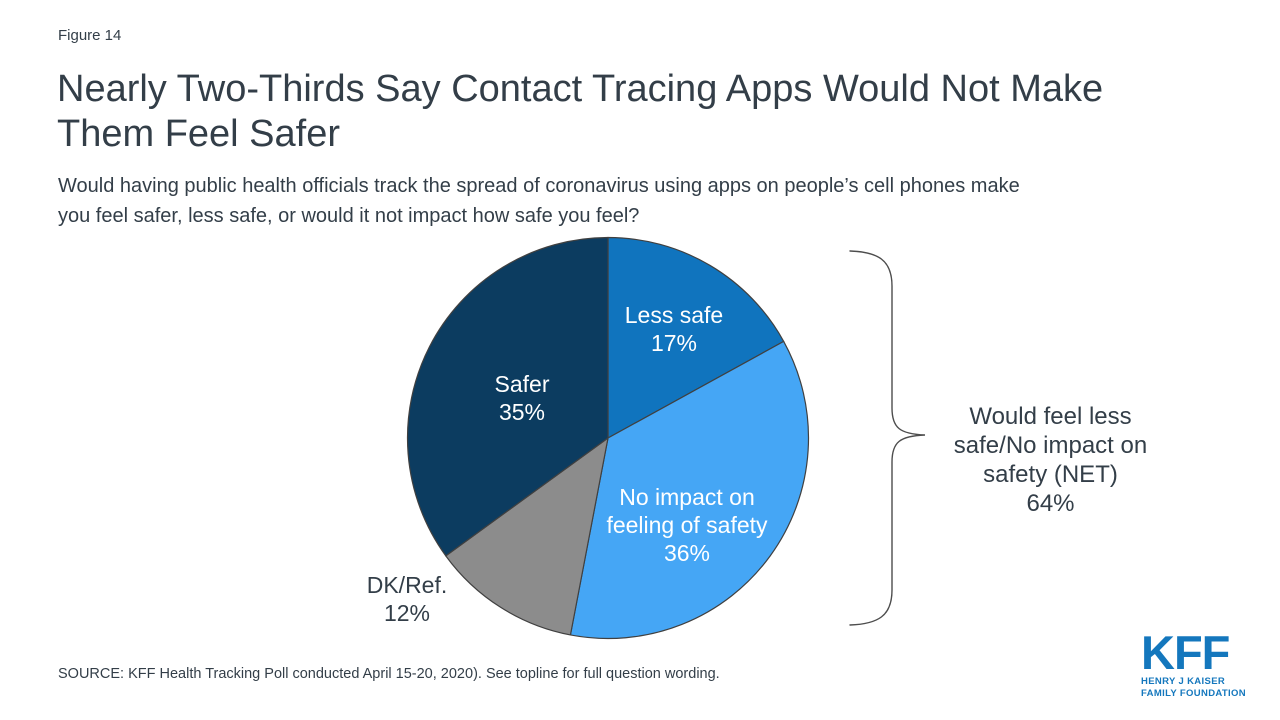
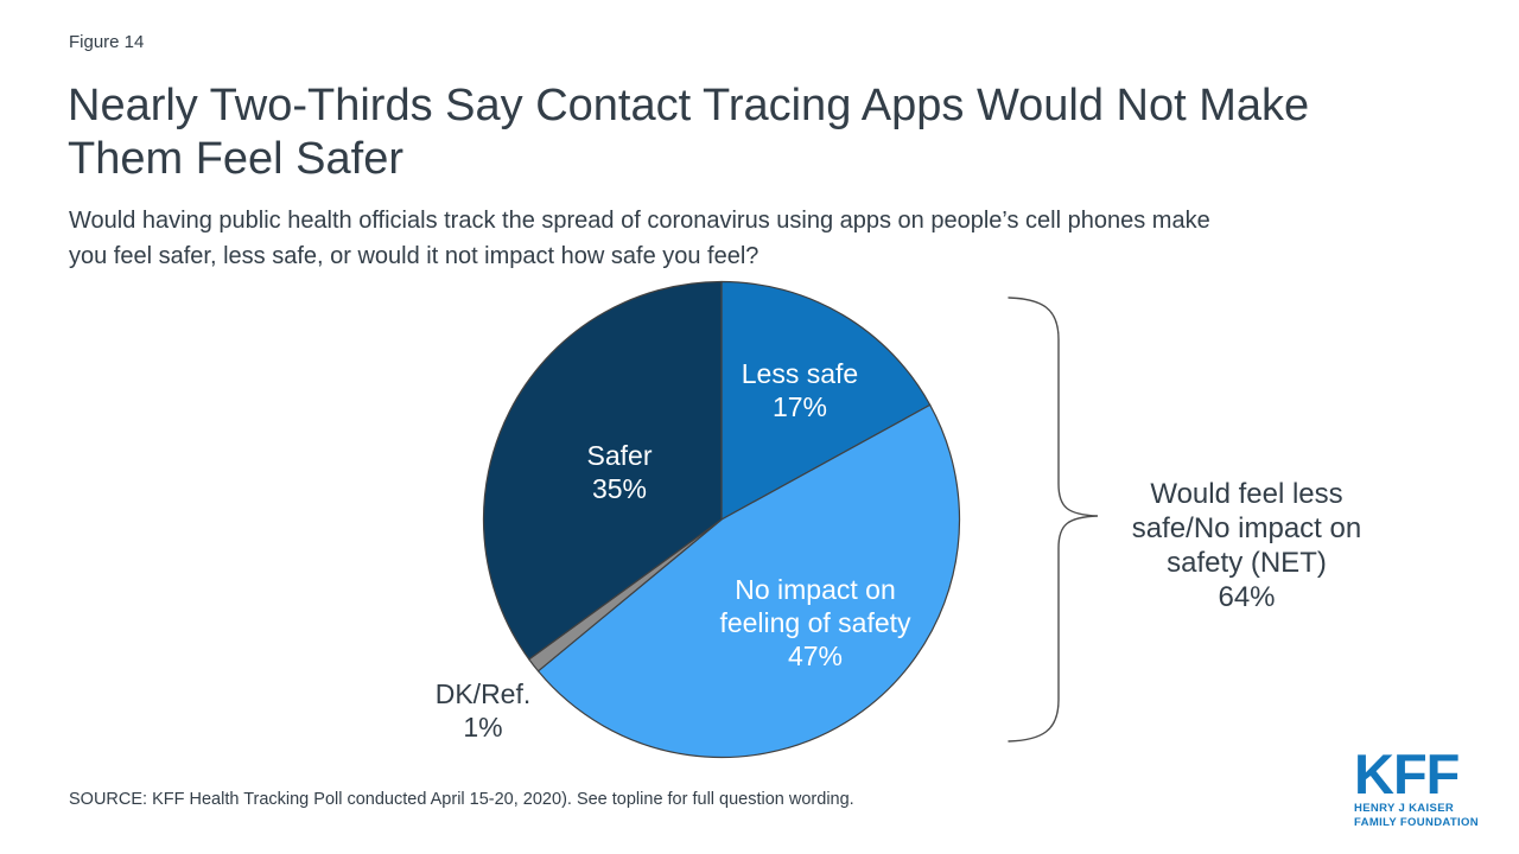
No impact on feeling of safety: 36% -> 47%
DK/Ref.: 12% -> 1%
